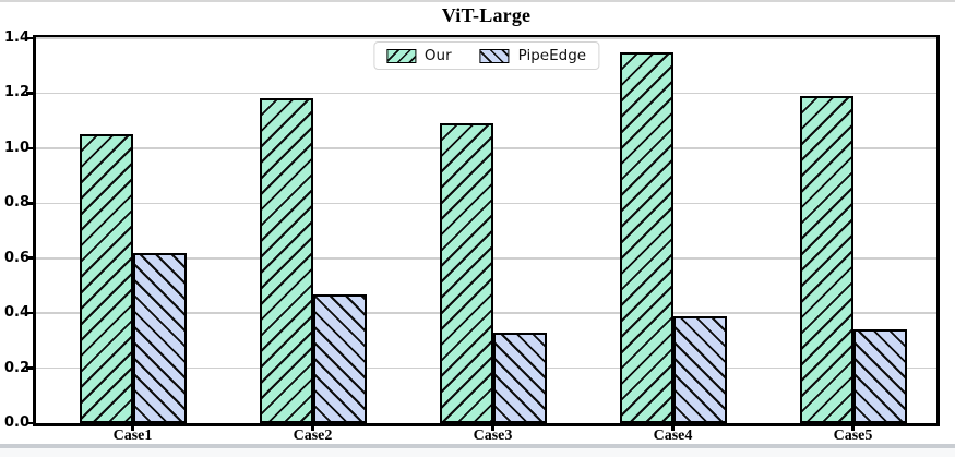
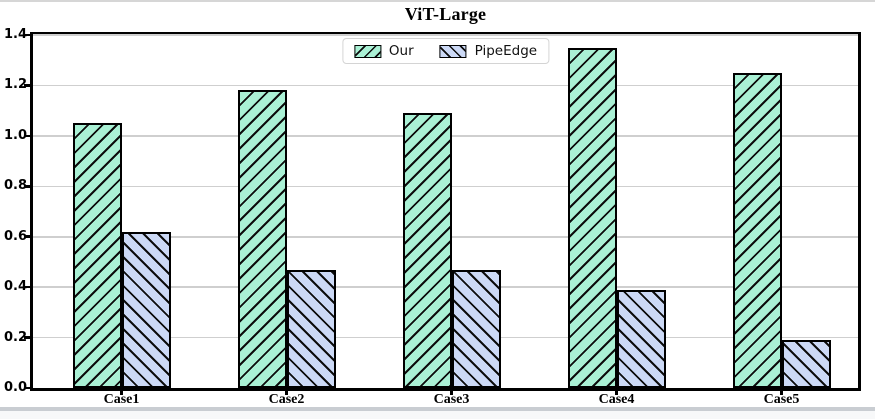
PipeEdge/Case3: 0.33 -> 0.47
Our/Case5: 1.19 -> 1.25
PipeEdge/Case5: 0.34 -> 0.19
